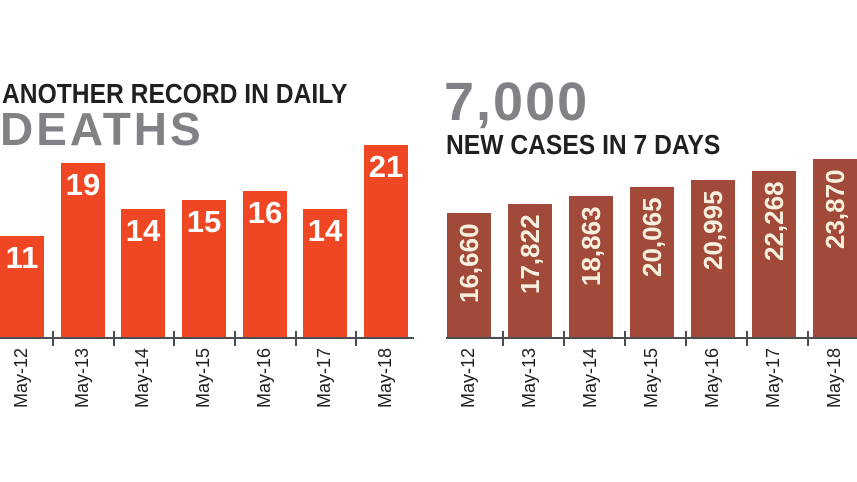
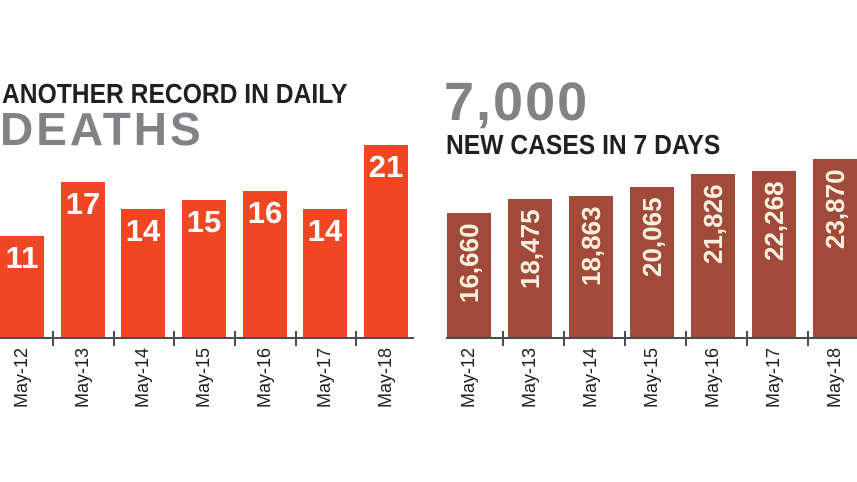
ANOTHER RECORD IN DAILY DEATHS/May-13: 19 -> 17
7,000 NEW CASES IN 7 DAYS/May-13: 17,822 -> 18,475
7,000 NEW CASES IN 7 DAYS/May-16: 20,995 -> 21,826
